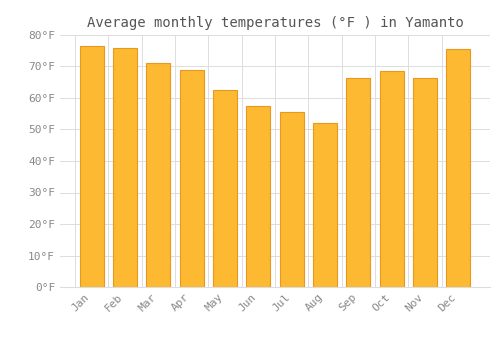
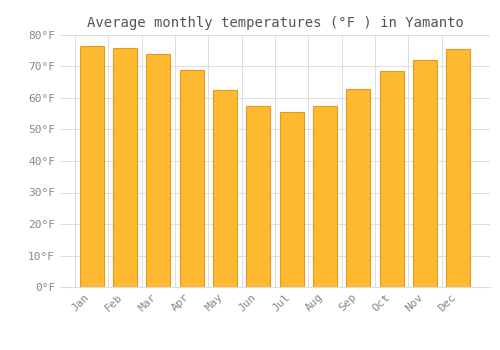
Mar: 71.0°F -> 74.0°F
Aug: 52.0°F -> 57.5°F
Sep: 66.5°F -> 63.0°F
Nov: 66.5°F -> 72.0°F
